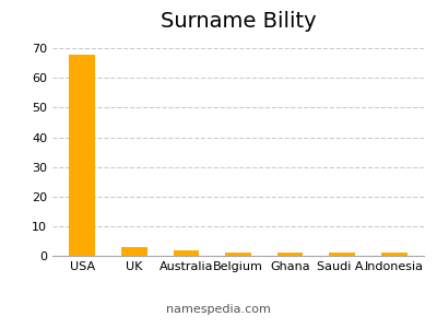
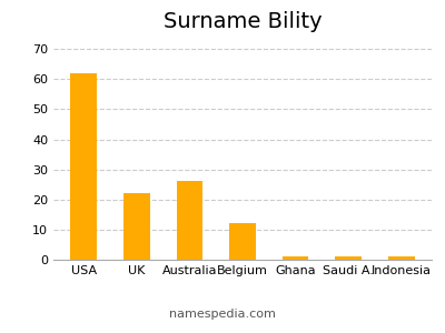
USA: 68 -> 62
UK: 3 -> 22
Australia: 2 -> 26
Belgium: 1 -> 12
